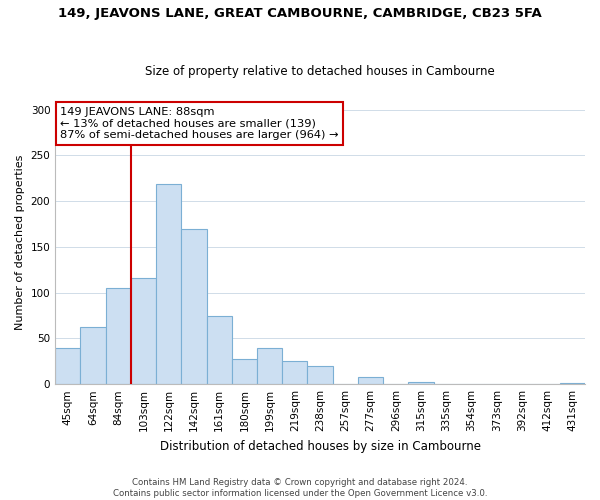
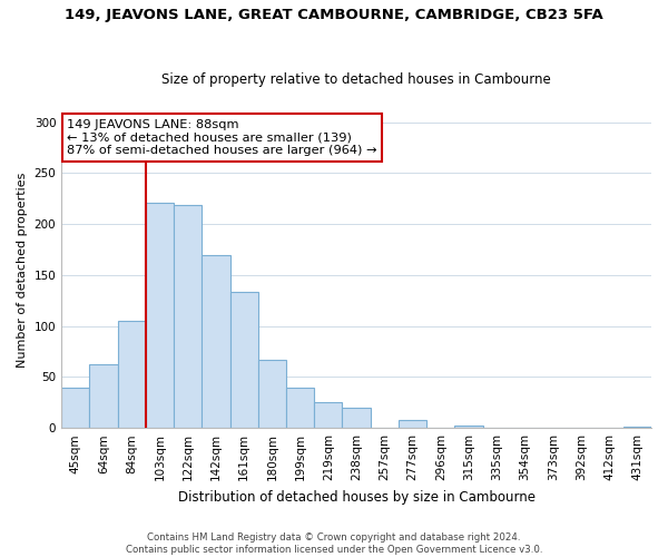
103sqm: 116 -> 221
161sqm: 74 -> 133
180sqm: 28 -> 67
